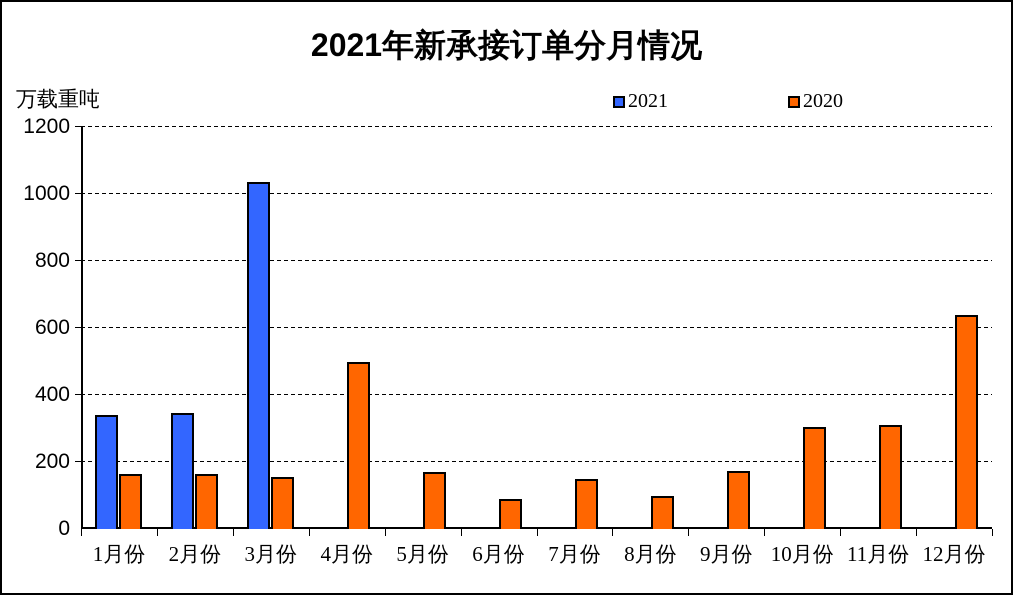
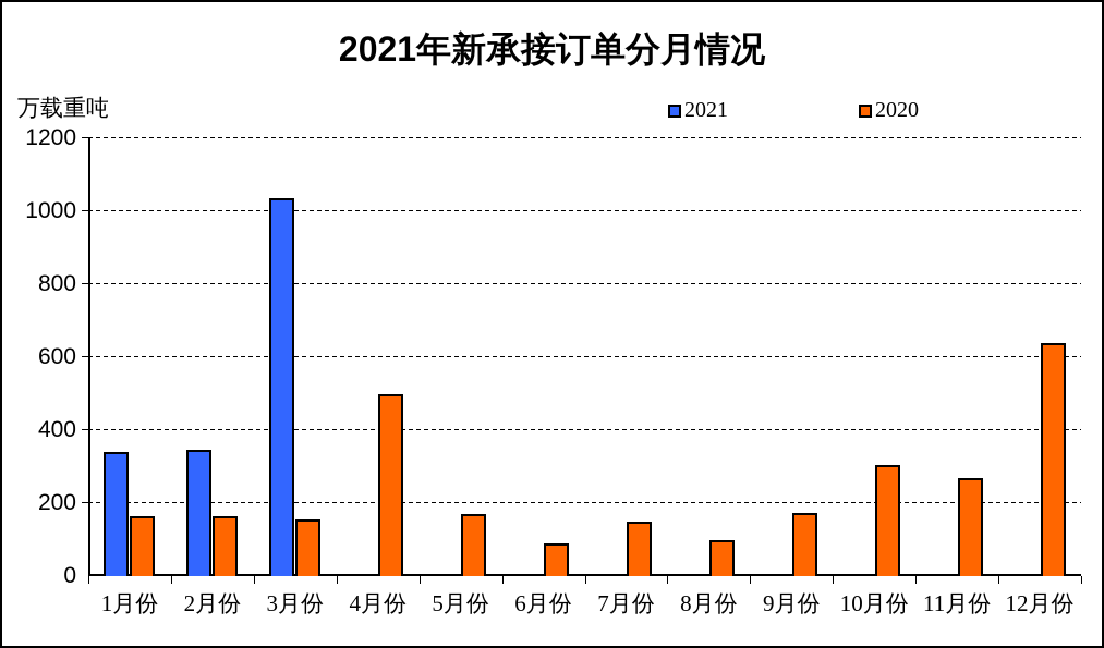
2020/11月份: 310 -> 270
